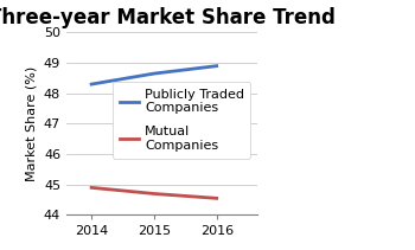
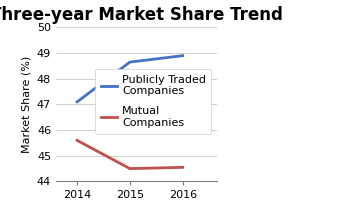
Publicly Traded Companies/2014: 48.30 -> 47.10
Mutual Companies/2014: 44.90 -> 45.60
Mutual Companies/2015: 44.70 -> 44.50
